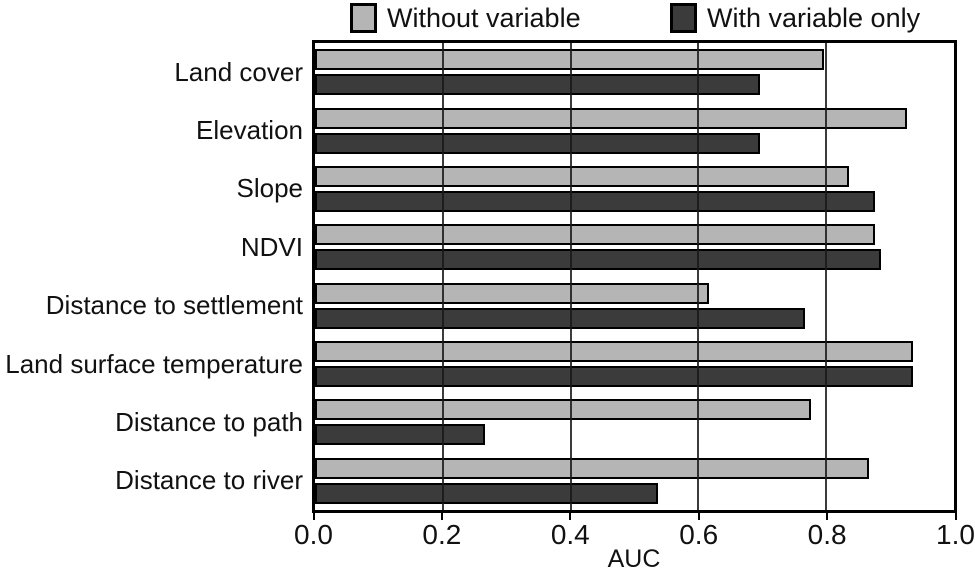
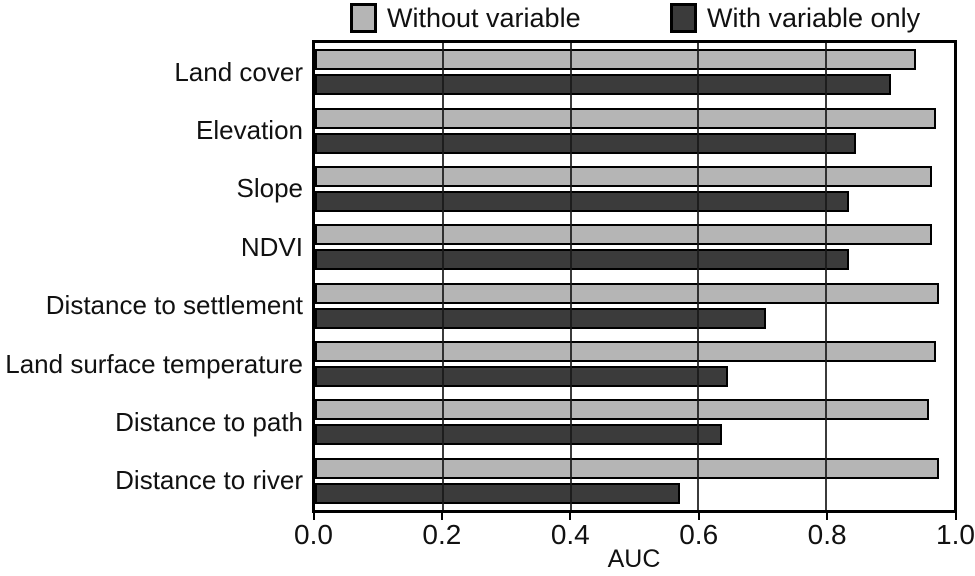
Without variable/Land cover: 0.79 -> 0.94
With variable only/Land cover: 0.69 -> 0.90
Without variable/Elevation: 0.92 -> 0.96
With variable only/Elevation: 0.69 -> 0.84
Without variable/Slope: 0.83 -> 0.96
With variable only/Slope: 0.87 -> 0.83
Without variable/NDVI: 0.87 -> 0.96
With variable only/NDVI: 0.88 -> 0.83
Without variable/Distance to settlement: 0.61 -> 0.97
With variable only/Distance to settlement: 0.76 -> 0.70
Without variable/Land surface temperature: 0.93 -> 0.96
With variable only/Land surface temperature: 0.93 -> 0.64
Without variable/Distance to path: 0.77 -> 0.95
With variable only/Distance to path: 0.26 -> 0.63
Without variable/Distance to river: 0.86 -> 0.97
With variable only/Distance to river: 0.53 -> 0.56
